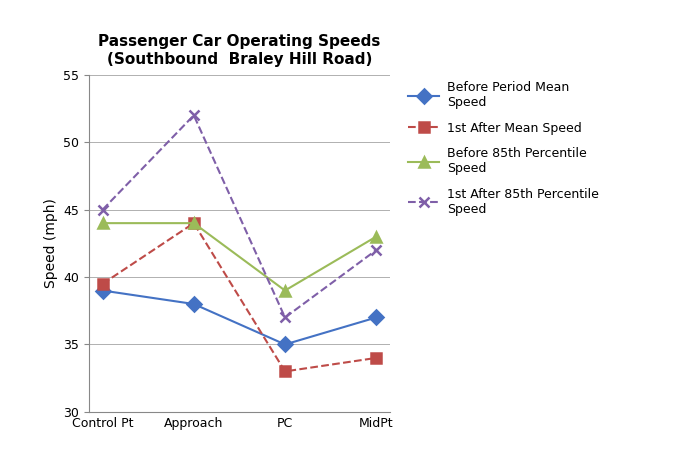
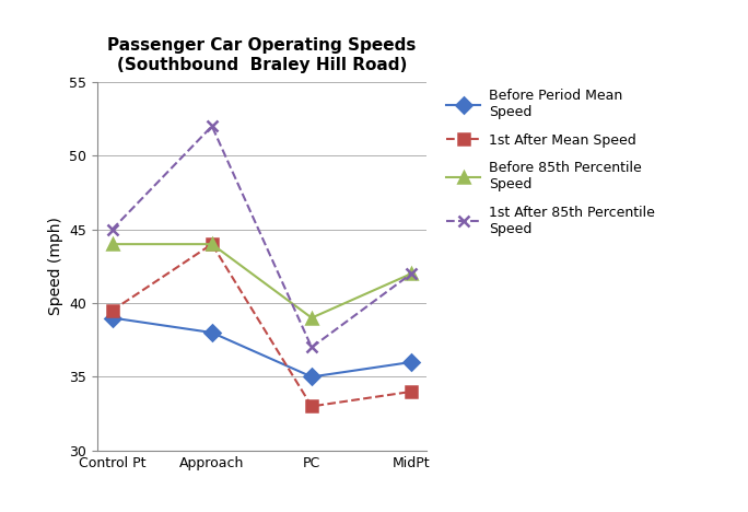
Before Period Mean Speed/MidPt: 37 -> 36
Before 85th Percentile Speed/MidPt: 43 -> 42
